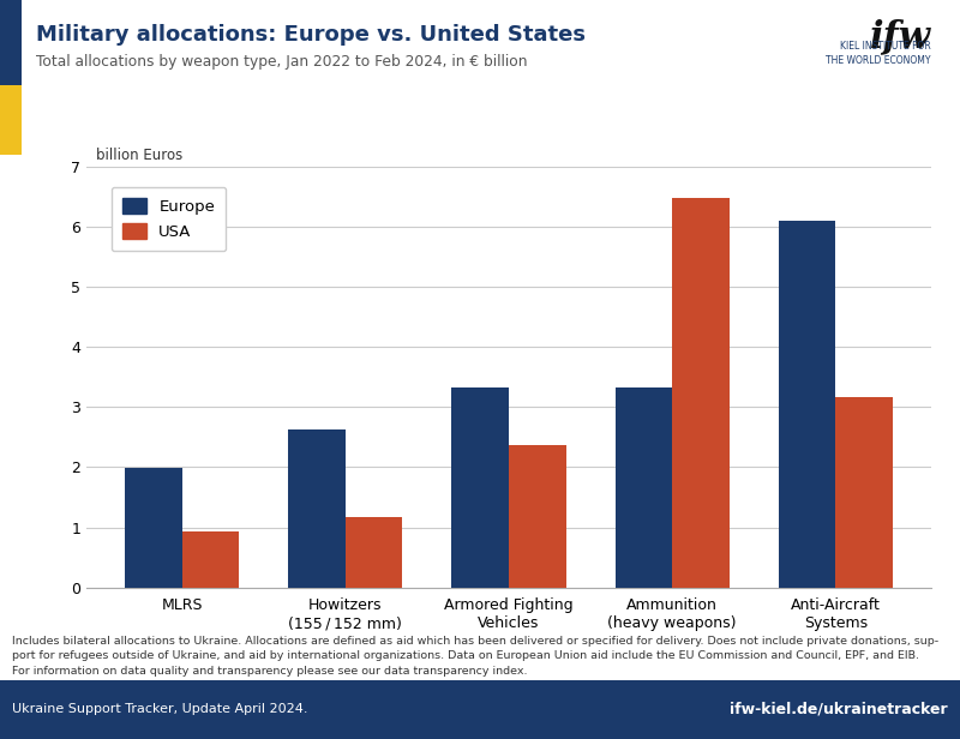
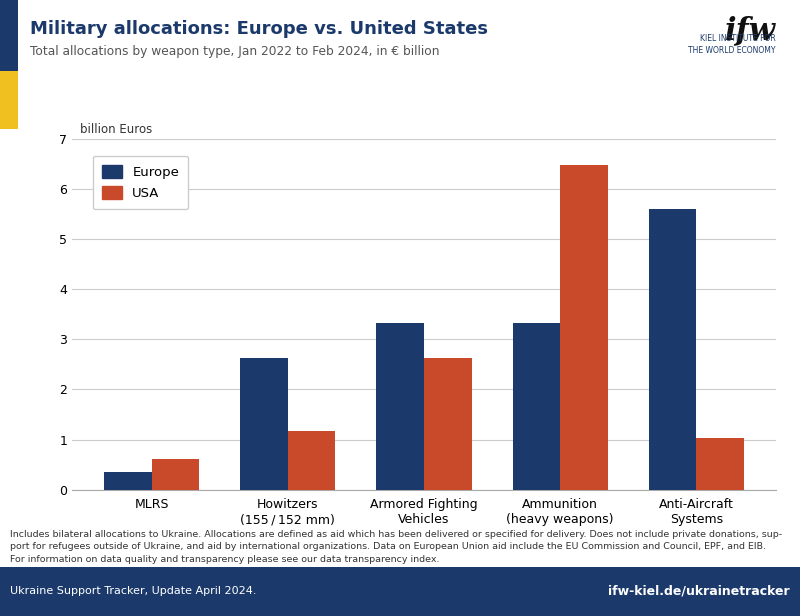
Europe/MLRS: 1.98 -> 0.35
USA/MLRS: 0.94 -> 0.62
USA/Armored Fighting Vehicles: 2.36 -> 2.62
Europe/Anti-Aircraft Systems: 6.10 -> 5.60
USA/Anti-Aircraft Systems: 3.16 -> 1.03
